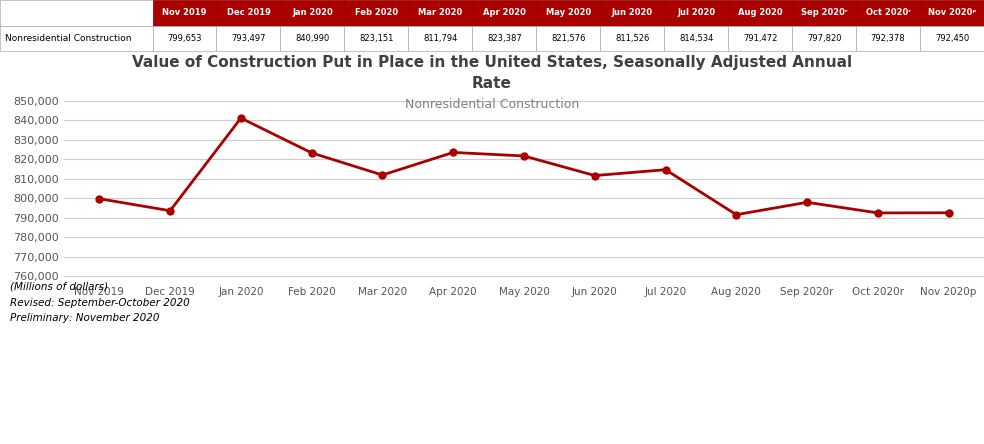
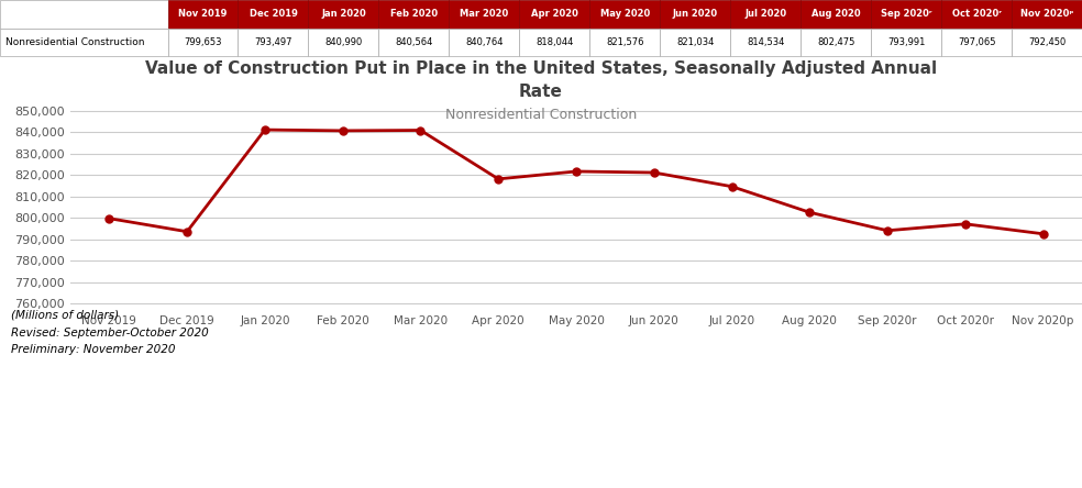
Feb 2020: 823,151 -> 840,564
Mar 2020: 811,794 -> 840,764
Apr 2020: 823,387 -> 818,044
Jun 2020: 811,526 -> 821,034
Aug 2020: 791,472 -> 802,475
Sep 2020r: 797,820 -> 793,991
Oct 2020r: 792,378 -> 797,065
